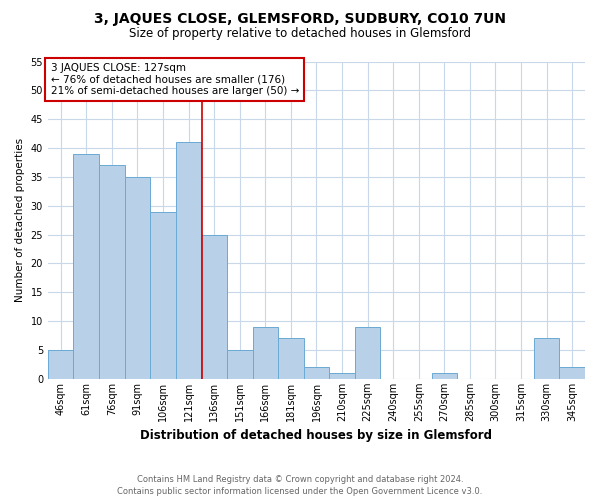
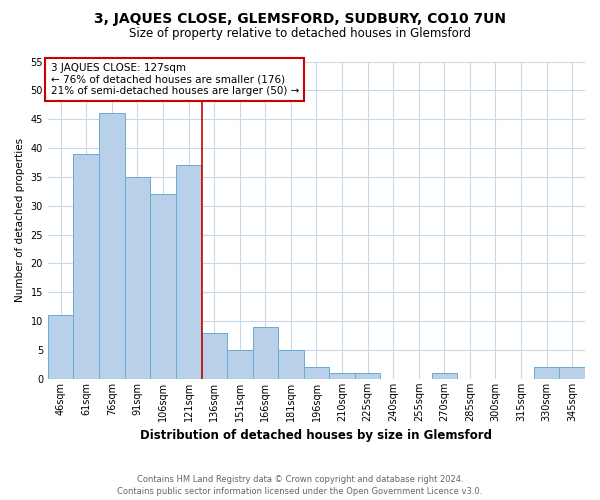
46sqm: 5 -> 11
76sqm: 37 -> 46
106sqm: 29 -> 32
121sqm: 41 -> 37
136sqm: 25 -> 8
181sqm: 7 -> 5
225sqm: 9 -> 1
330sqm: 7 -> 2
